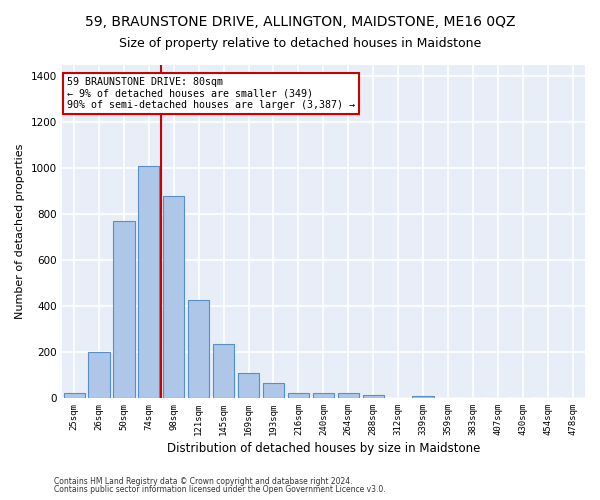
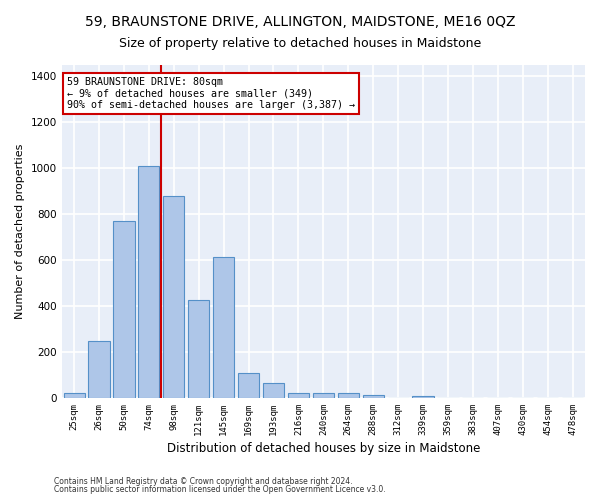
26sqm: 200 -> 250
145sqm: 235 -> 615
